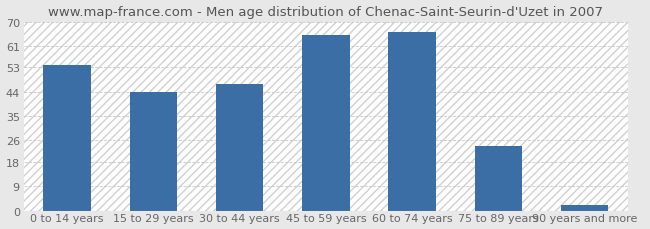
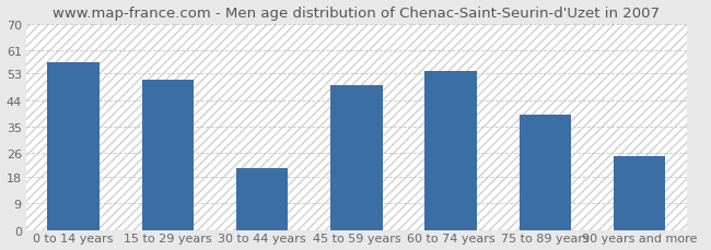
0 to 14 years: 54 -> 57
15 to 29 years: 44 -> 51
30 to 44 years: 47 -> 21
45 to 59 years: 65 -> 49
60 to 74 years: 66 -> 54
75 to 89 years: 24 -> 39
90 years and more: 2 -> 25
